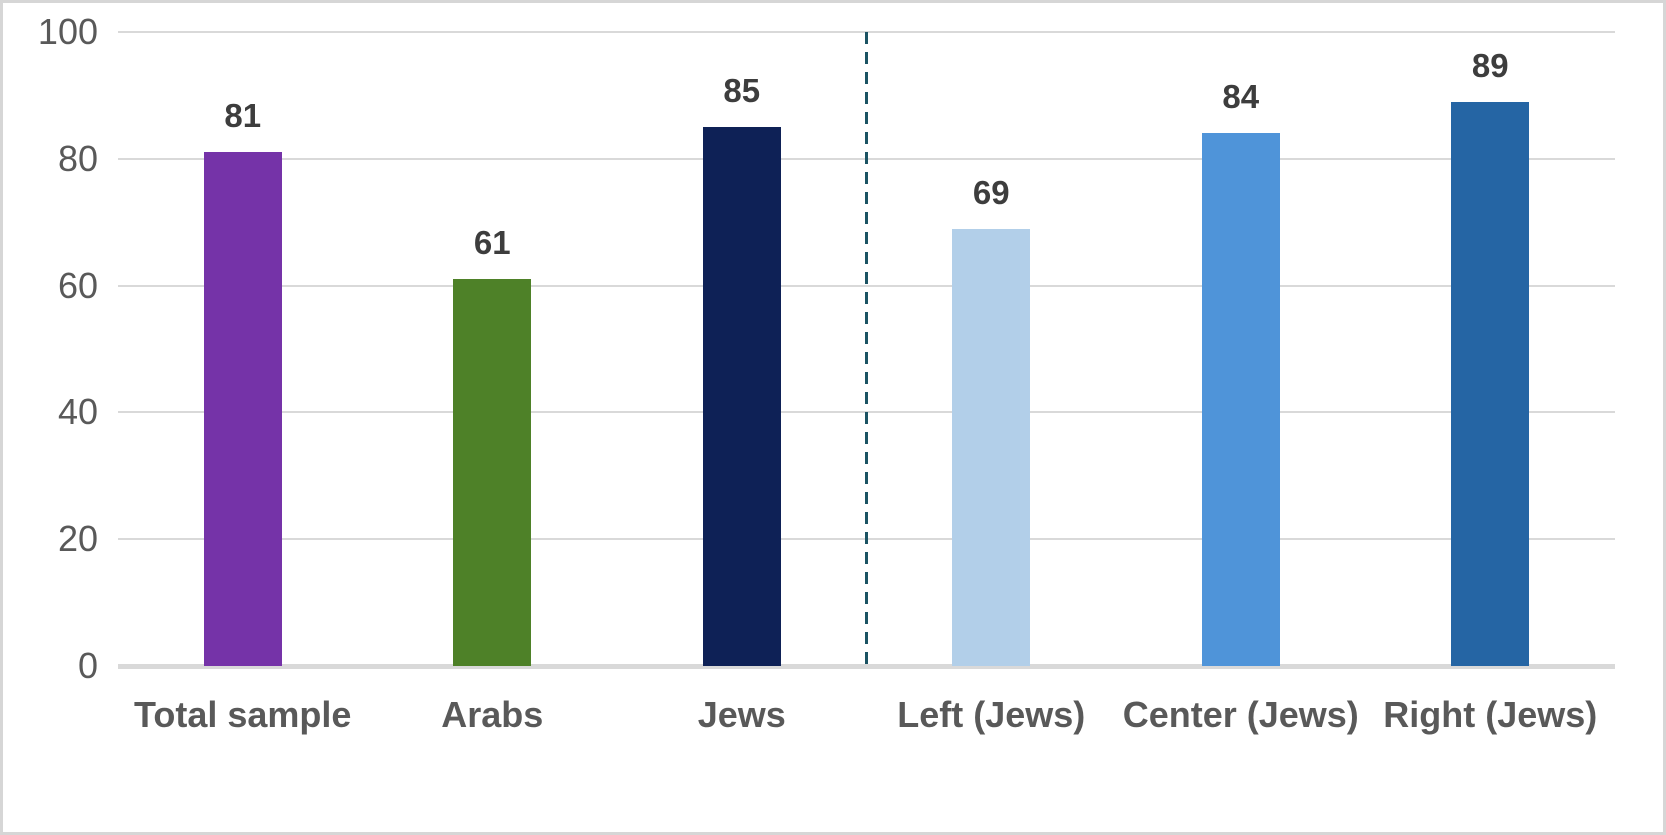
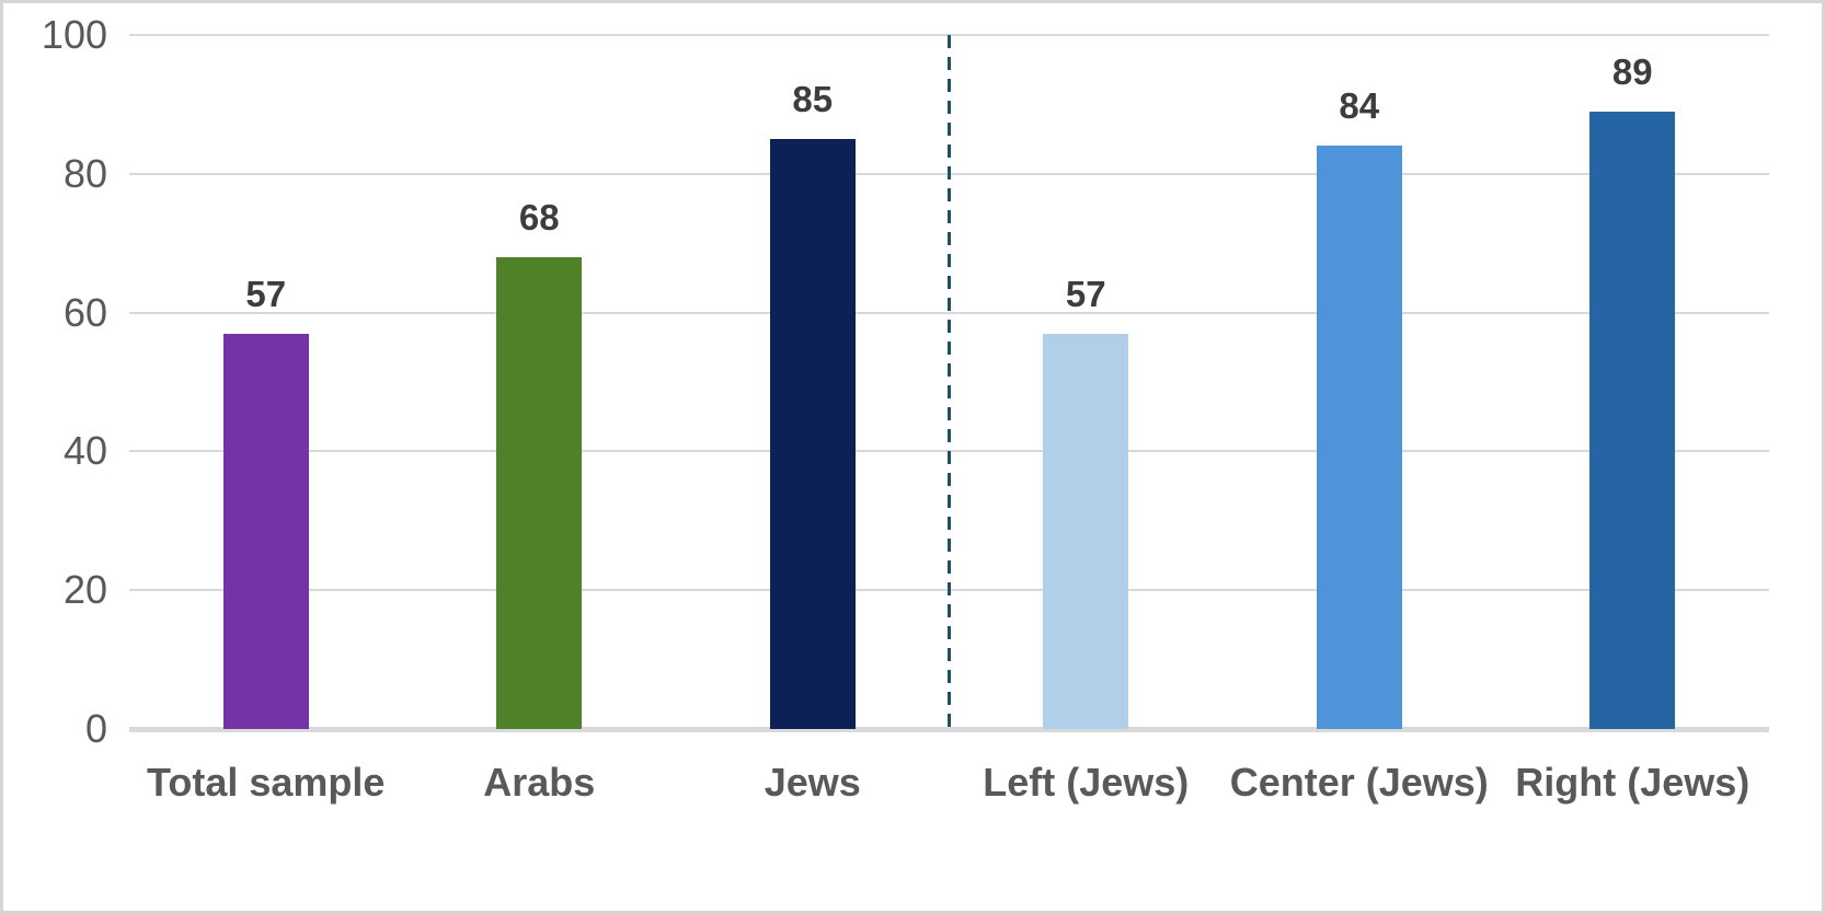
Total sample: 81 -> 57
Arabs: 61 -> 68
Left (Jews): 69 -> 57
